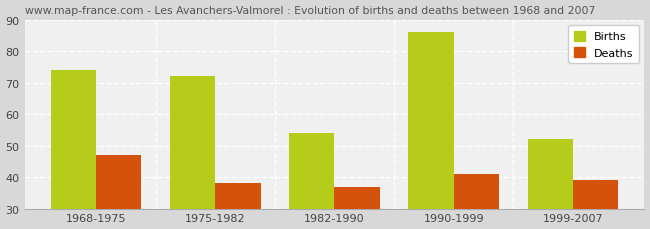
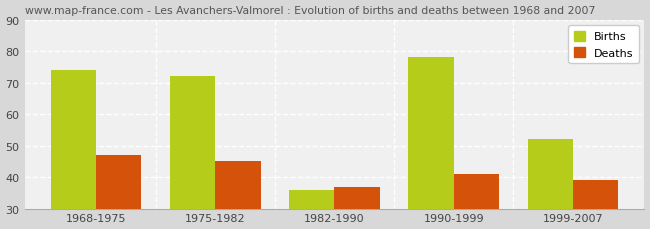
Deaths/1975-1982: 38 -> 45
Births/1982-1990: 54 -> 36
Births/1990-1999: 86 -> 78
